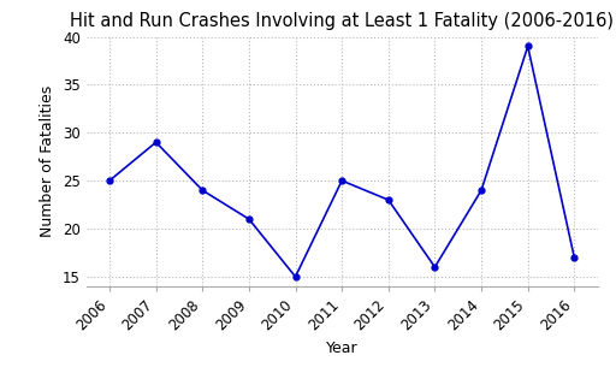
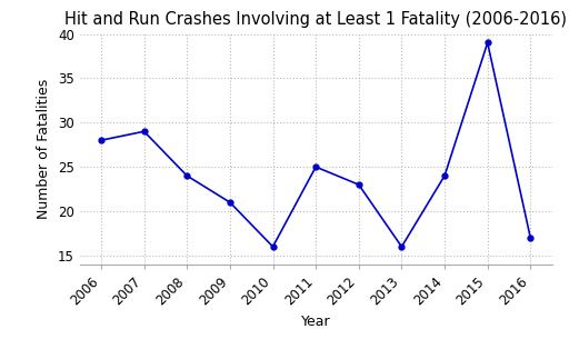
2006: 25 -> 28
2010: 15 -> 16
